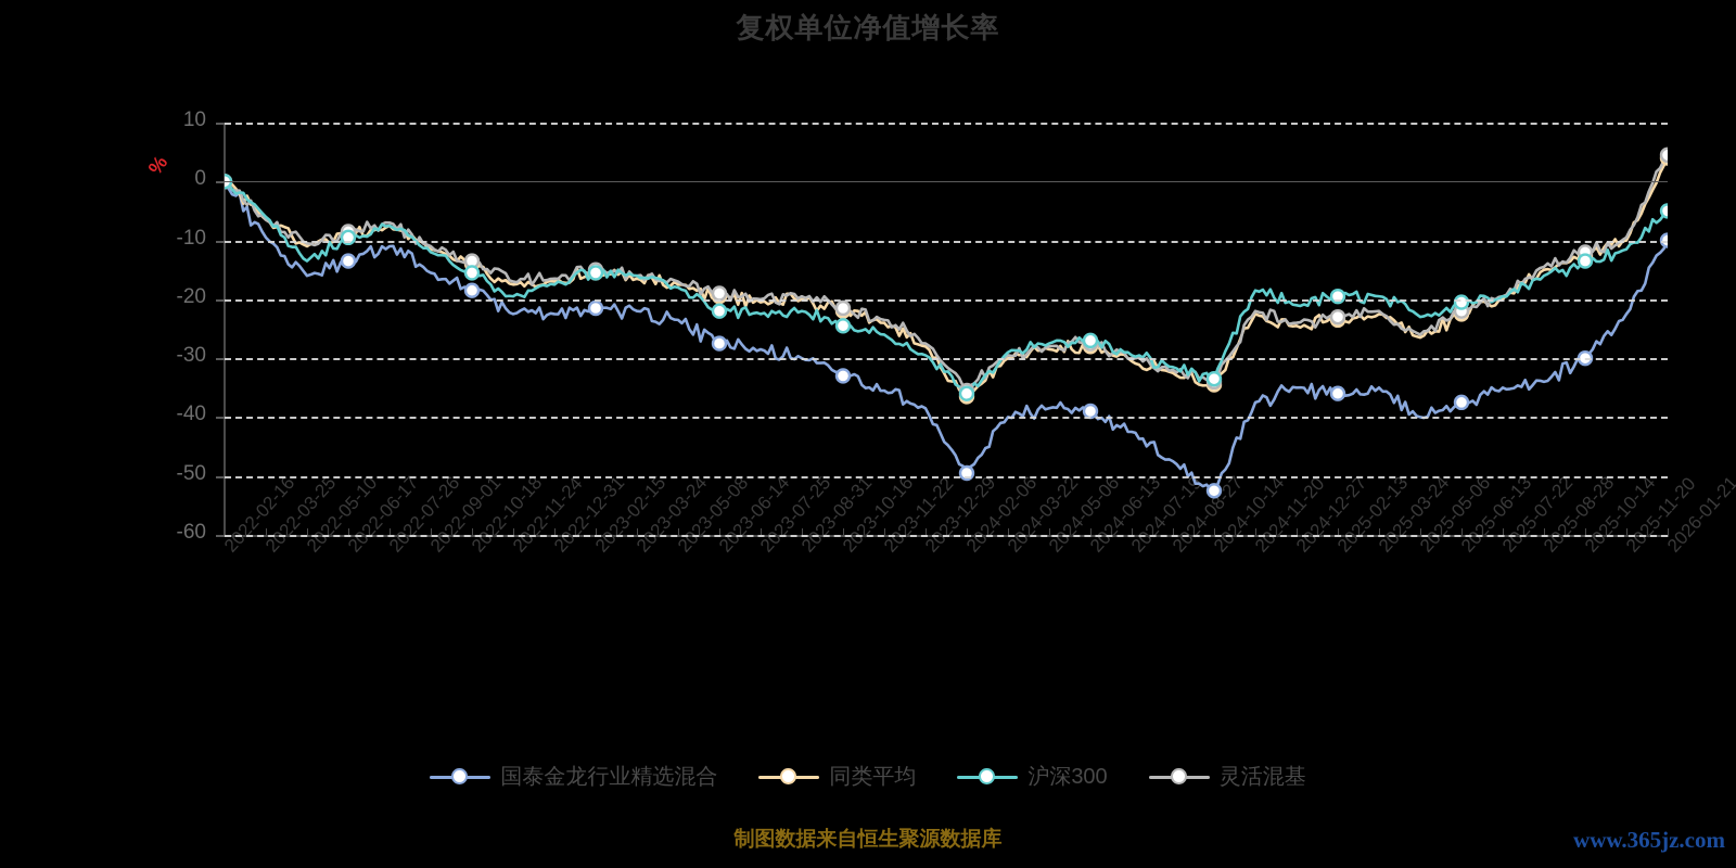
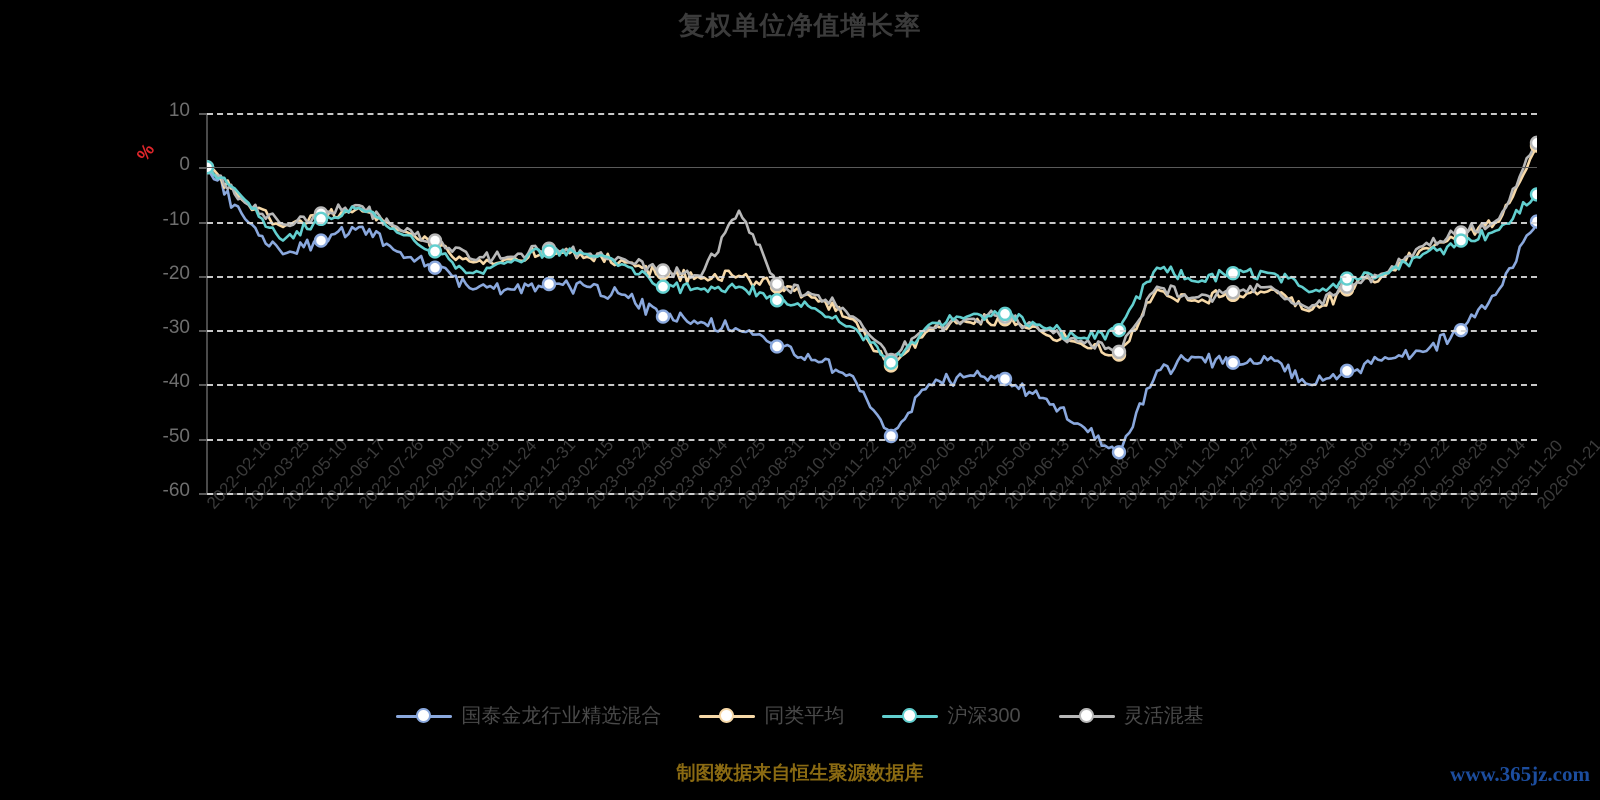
灵活混基/2023-08-31: -20 -> -8
沪深300/2024-10-14: -34 -> -30
